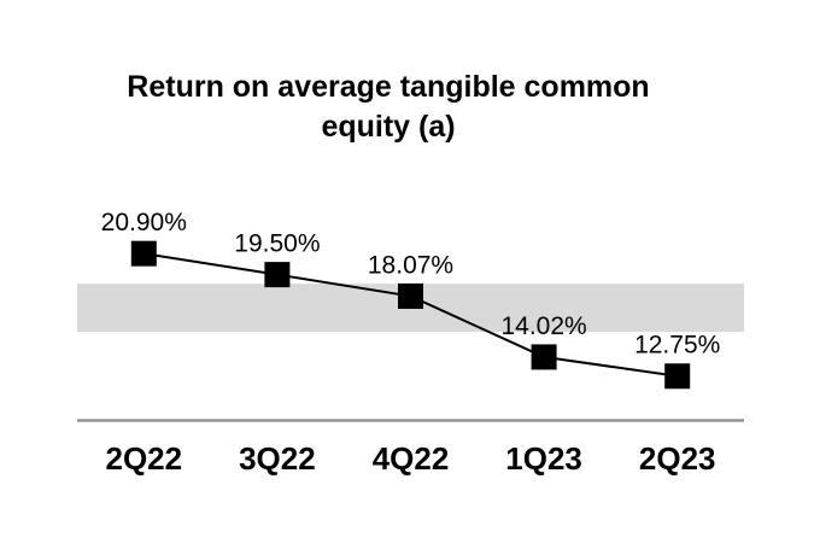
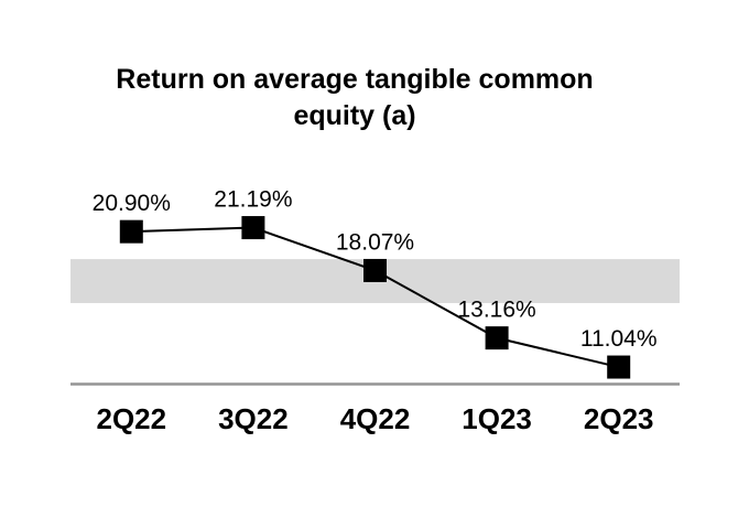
3Q22: 19.50% -> 21.19%
1Q23: 14.02% -> 13.16%
2Q23: 12.75% -> 11.04%
